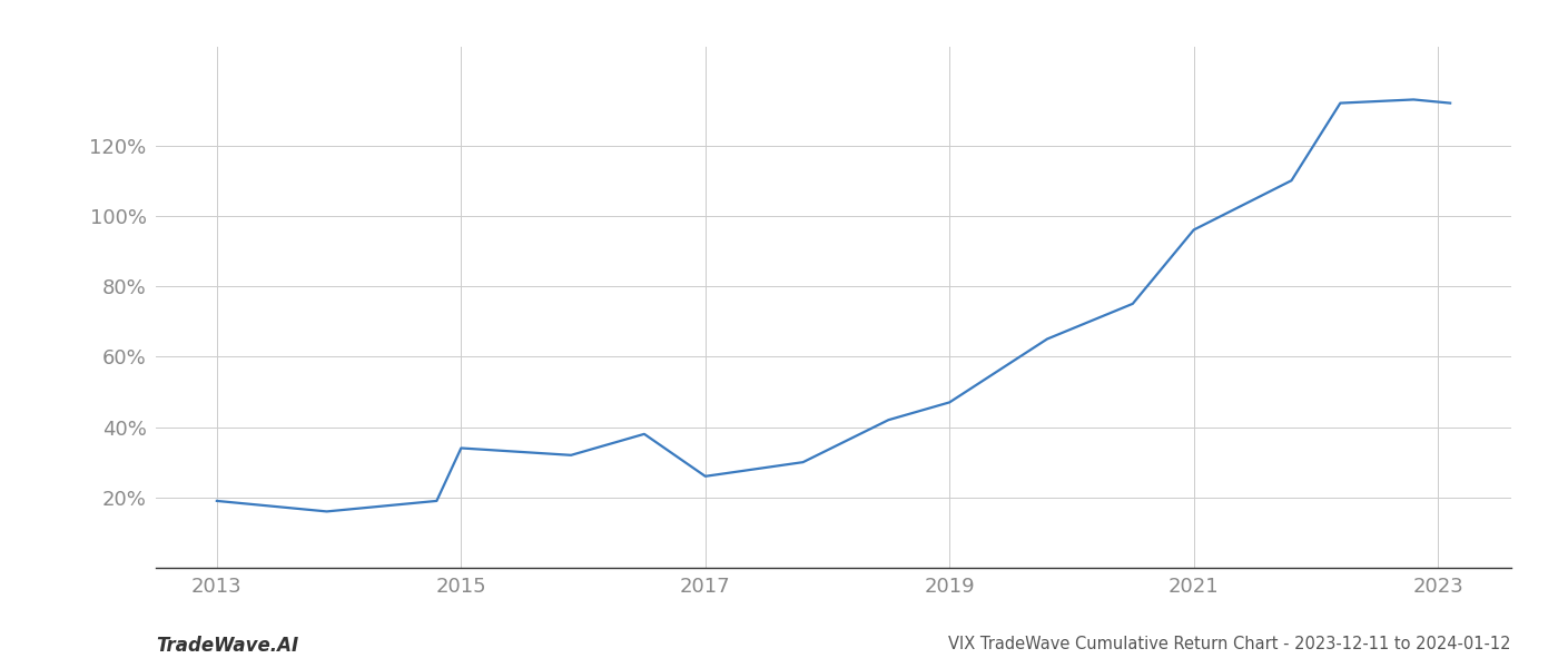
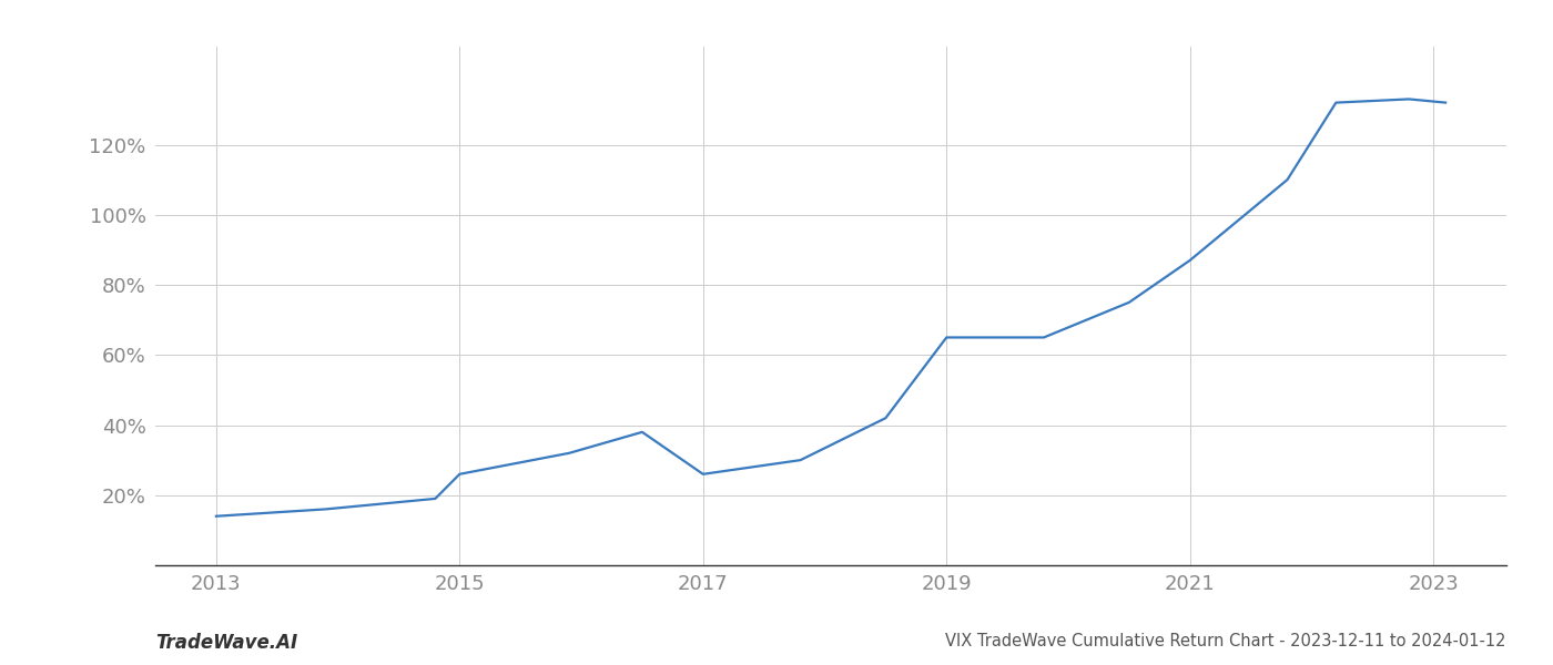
2013: 19% -> 14%
2015: 34% -> 26%
2019: 47% -> 65%
2021: 96% -> 87%
